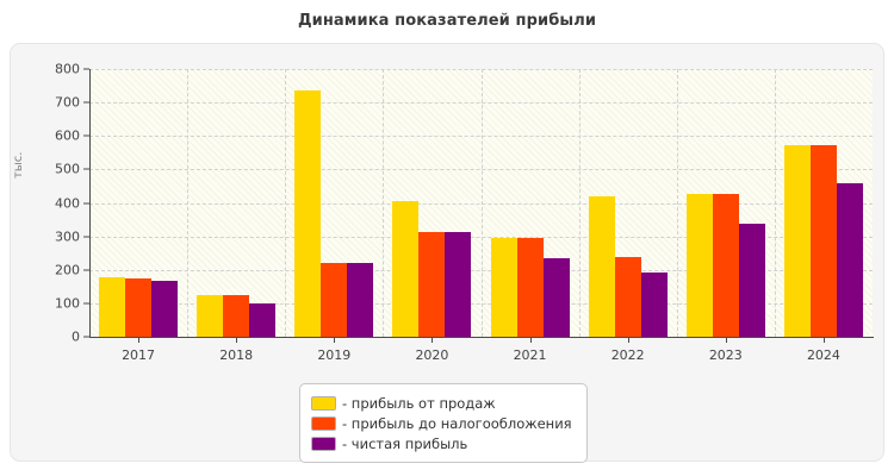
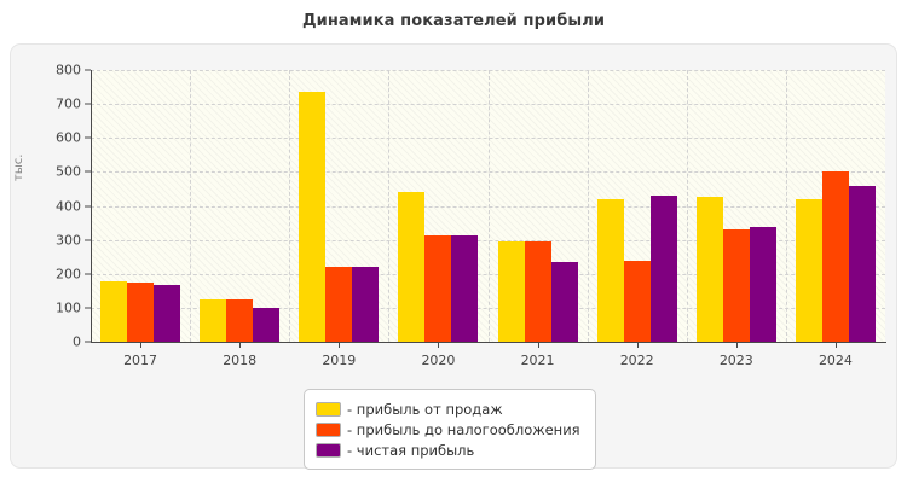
- прибыль от продаж/2020: 410 -> 440
- чистая прибыль/2022: 190 -> 430
- прибыль до налогообложения/2023: 420 -> 330
- прибыль от продаж/2024: 570 -> 420
- прибыль до налогообложения/2024: 570 -> 500
